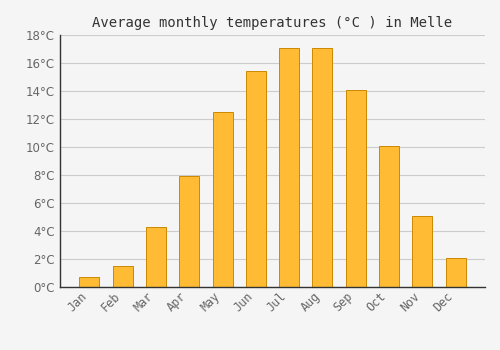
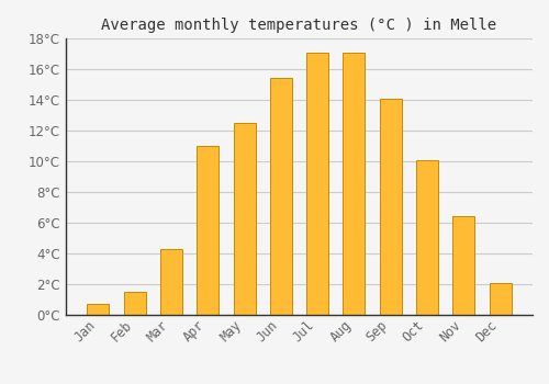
Apr: 7.9°C -> 11.0°C
Nov: 5.1°C -> 6.4°C
